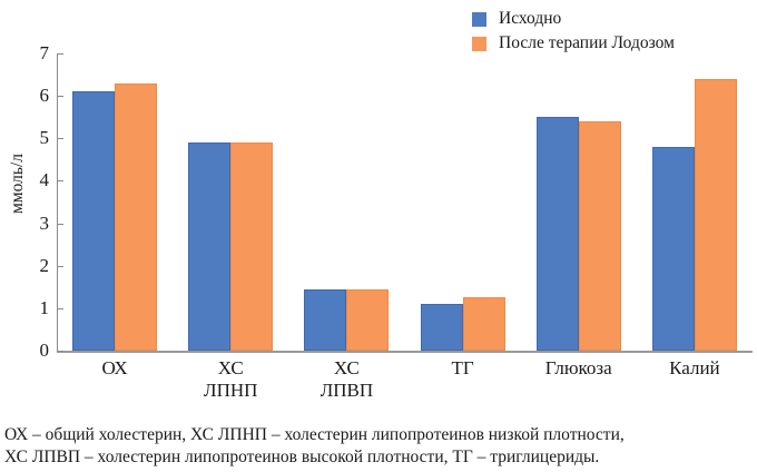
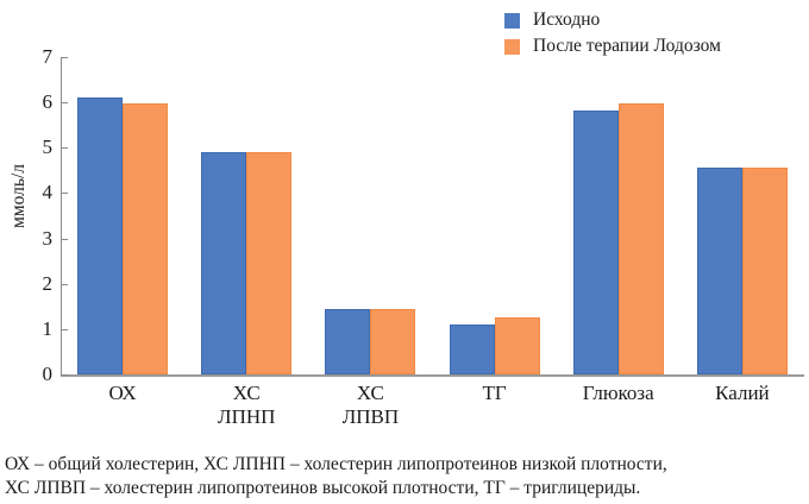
После терапии Лодозом/ОХ: 6.3 -> 6.0
Исходно/Глюкоза: 5.5 -> 5.8
После терапии Лодозом/Глюкоза: 5.4 -> 6.0
Исходно/Калий: 4.8 -> 4.6
После терапии Лодозом/Калий: 6.4 -> 4.6
